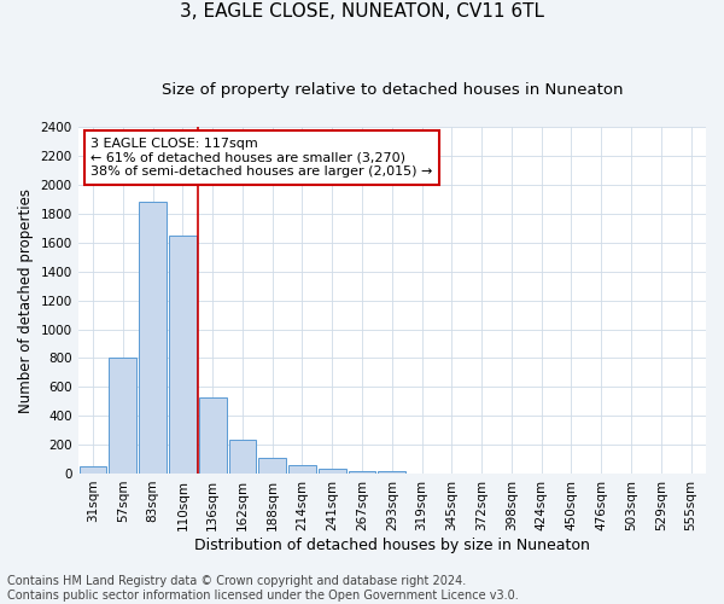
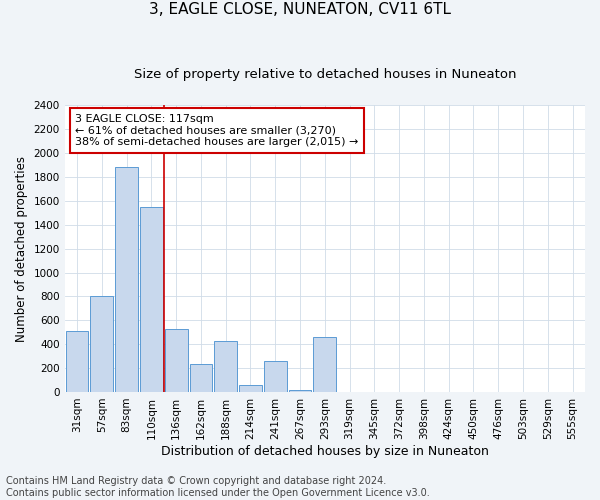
31sqm: 50 -> 510
110sqm: 1650 -> 1550
188sqm: 100 -> 430
241sqm: 30 -> 260
293sqm: 20 -> 460
